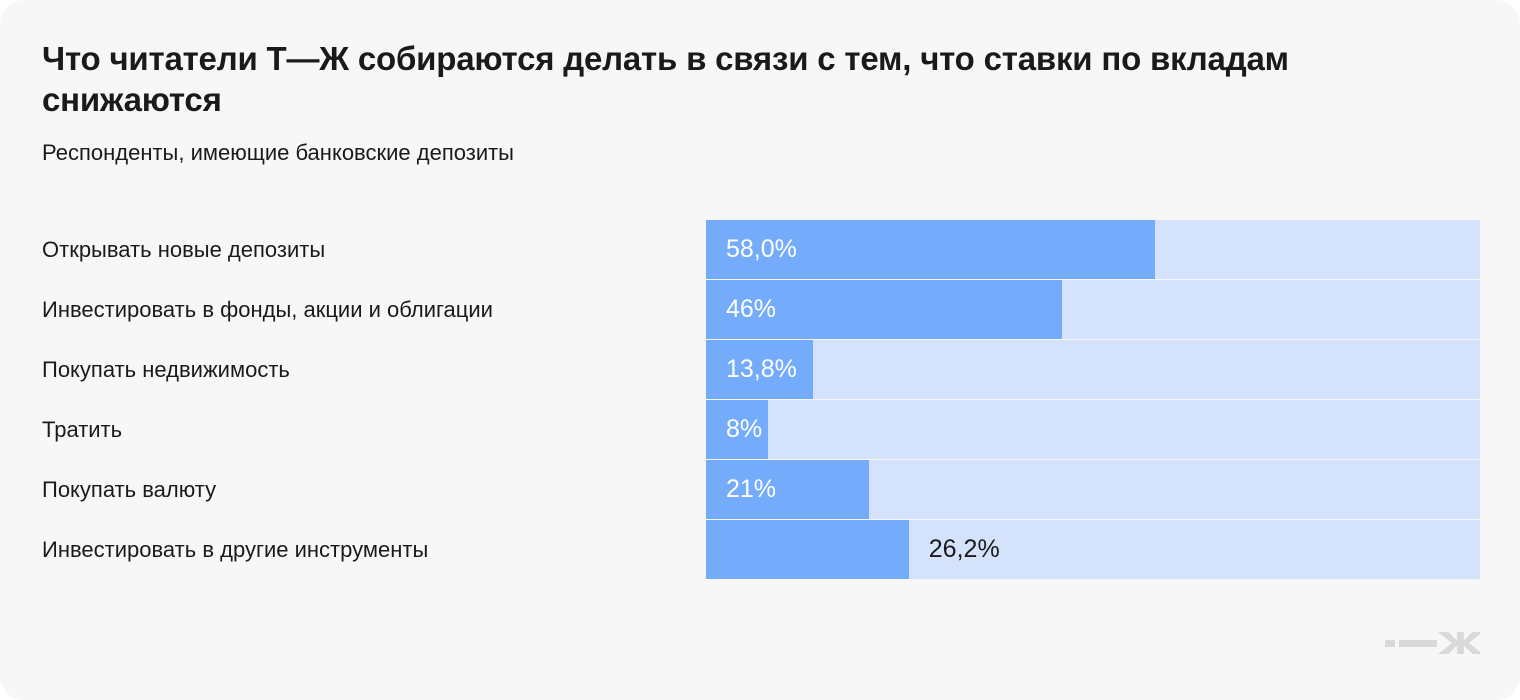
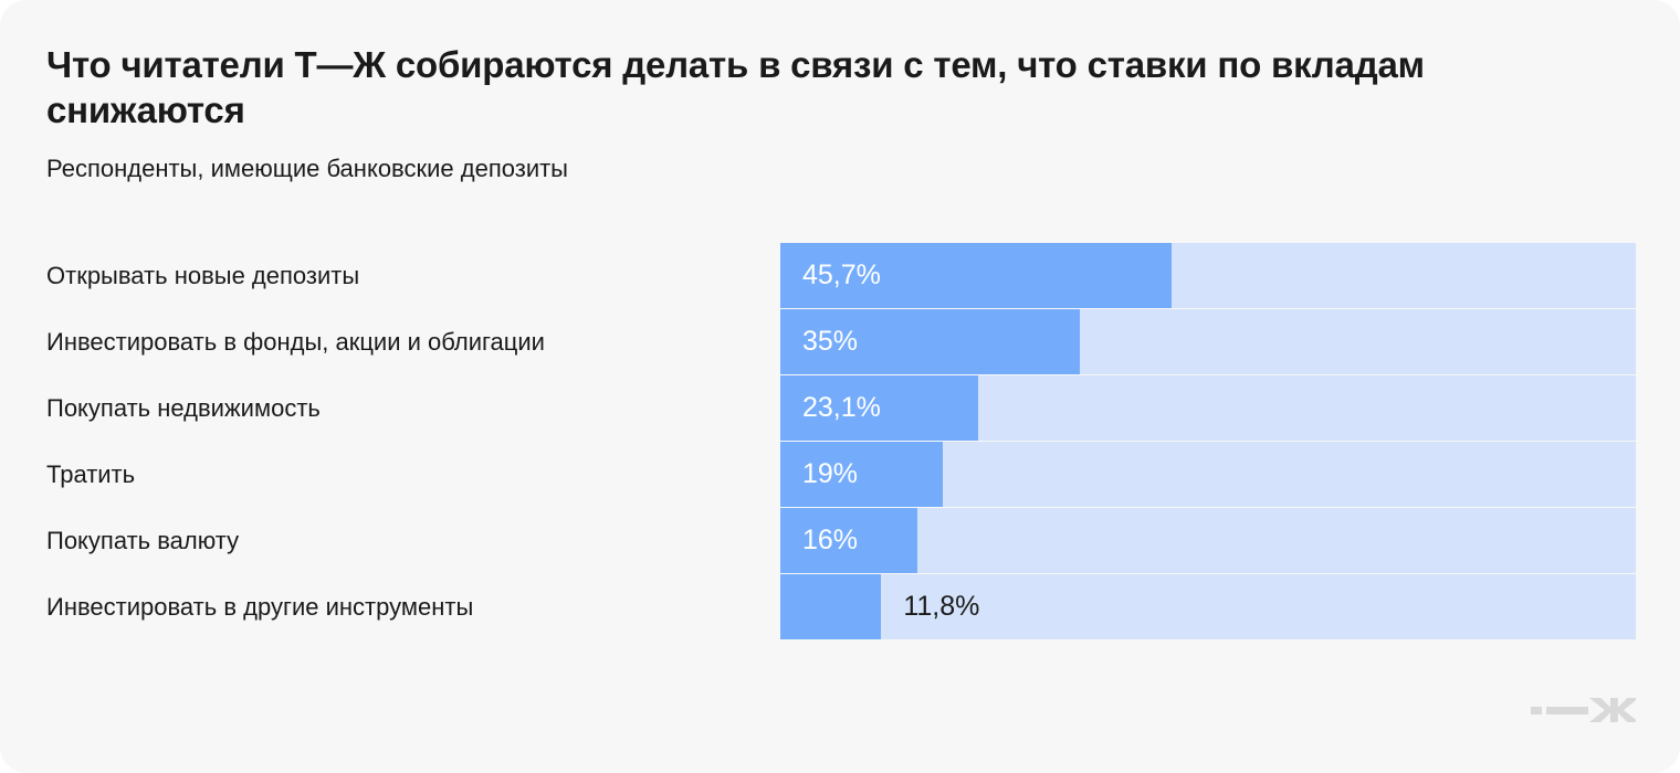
Открывать новые депозиты: 58,0% -> 45,7%
Инвестировать в фонды, акции и облигации: 46% -> 35%
Покупать недвижимость: 13,8% -> 23,1%
Тратить: 8% -> 19%
Покупать валюту: 21% -> 16%
Инвестировать в другие инструменты: 26,2% -> 11,8%
